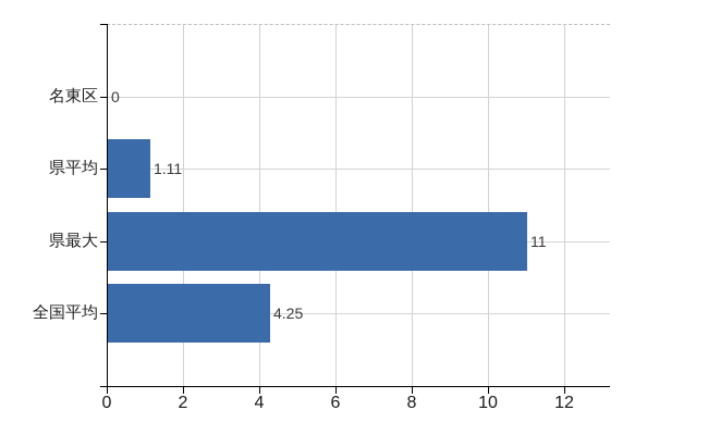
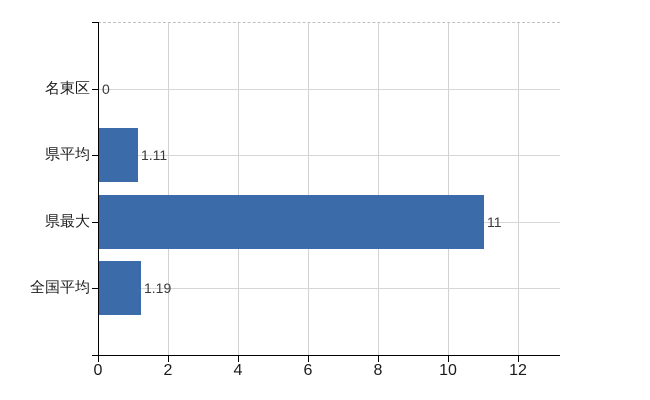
全国平均: 4.25 -> 1.19
